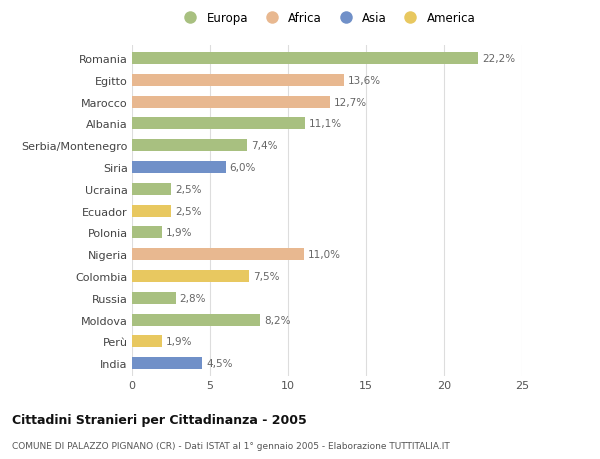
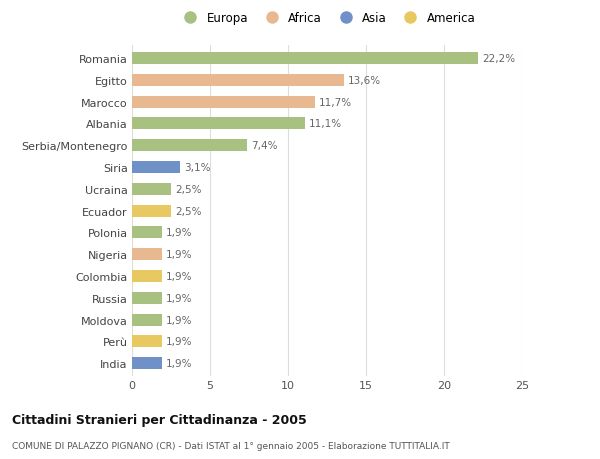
Marocco: 12,7% -> 11,7%
Siria: 6,0% -> 3,1%
Nigeria: 11,0% -> 1,9%
Colombia: 7,5% -> 1,9%
Russia: 2,8% -> 1,9%
Moldova: 8,2% -> 1,9%
India: 4,5% -> 1,9%
